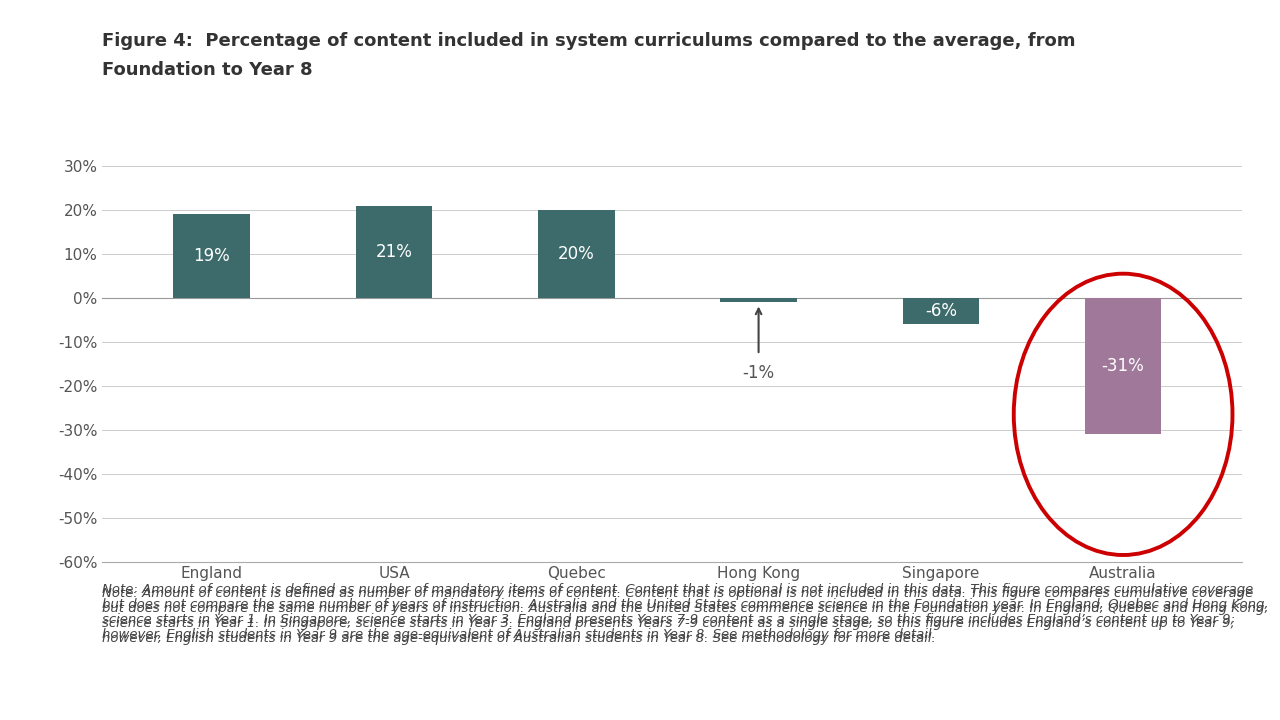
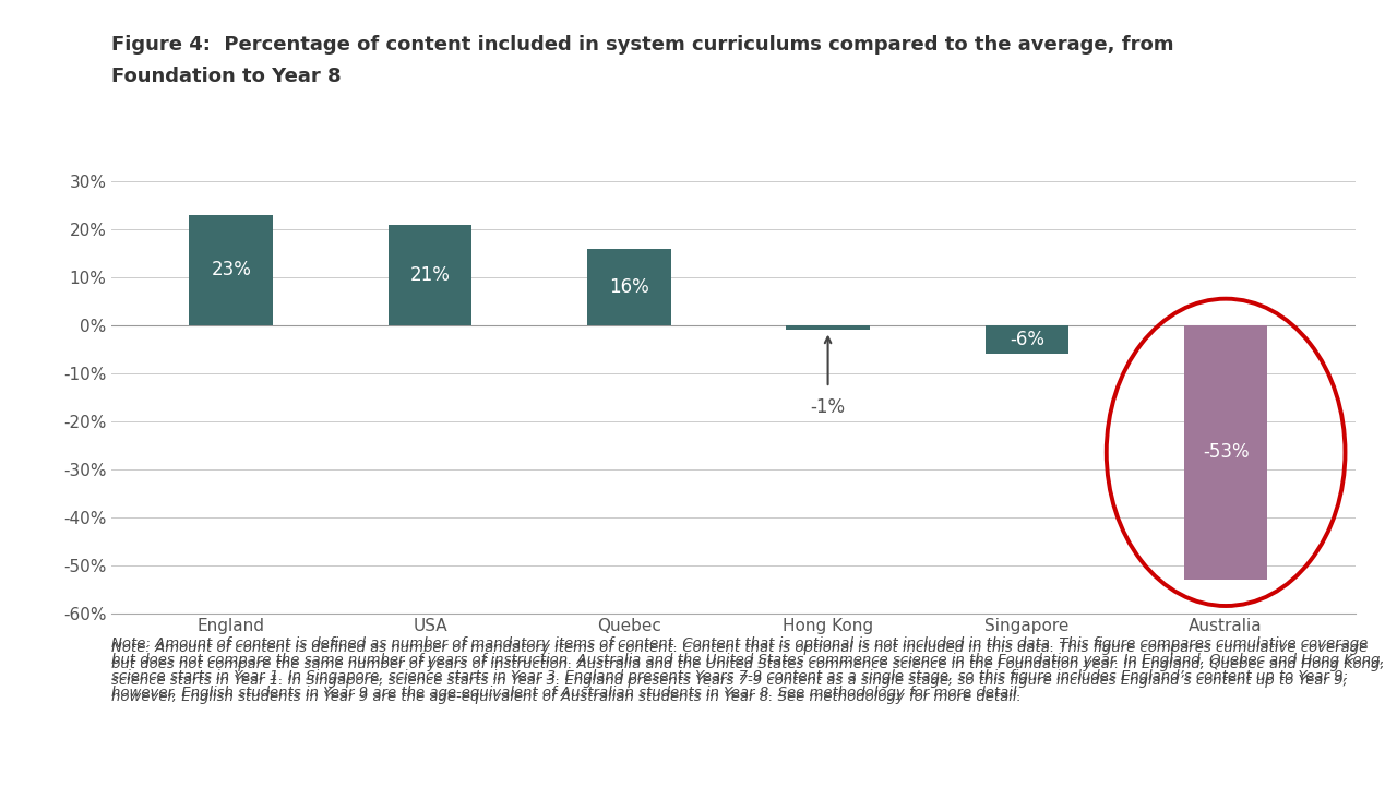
England: 19% -> 23%
Quebec: 20% -> 16%
Australia: -31% -> -53%
